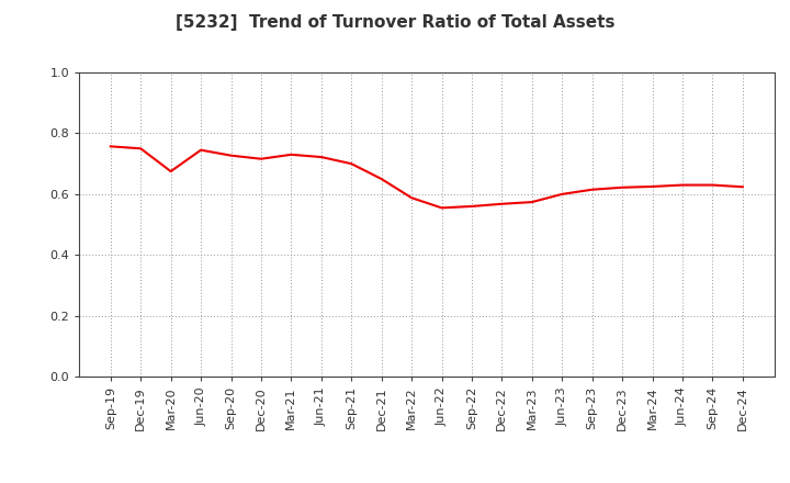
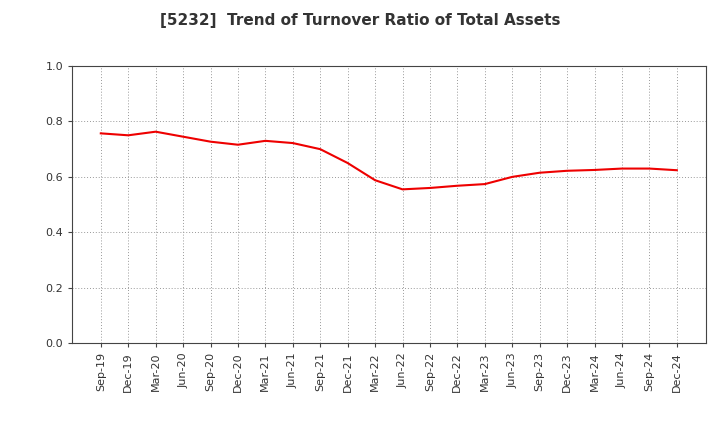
Mar-20: 0.675 -> 0.763
